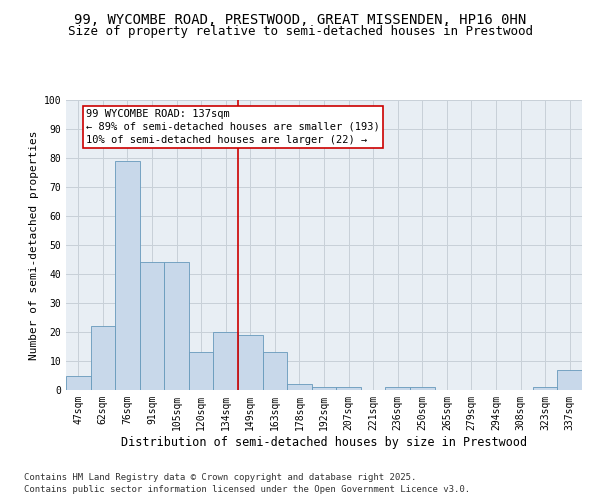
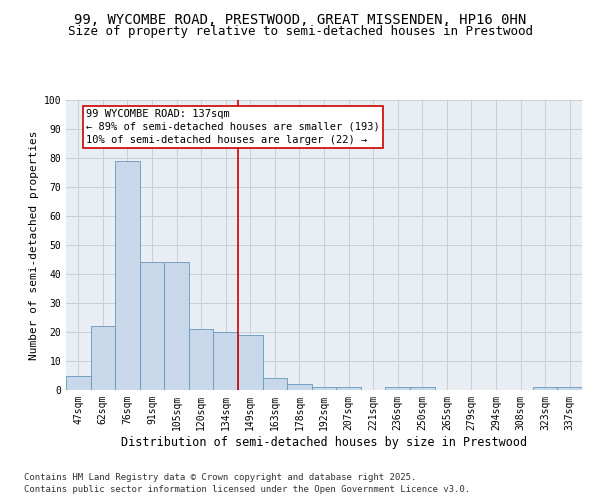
120sqm: 13 -> 21
163sqm: 13 -> 4
337sqm: 7 -> 1
